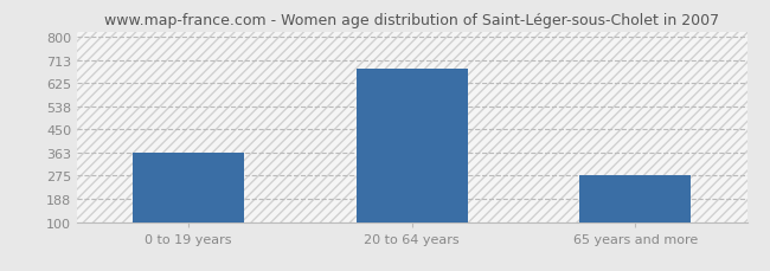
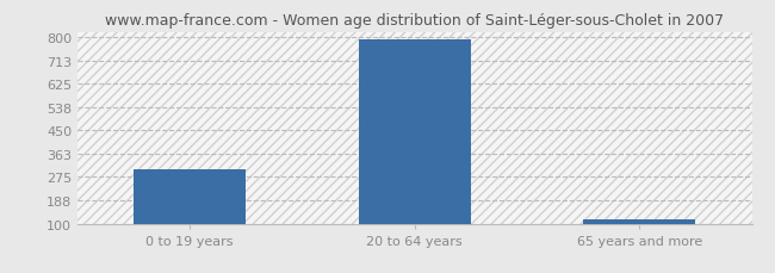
0 to 19 years: 360 -> 305
20 to 64 years: 680 -> 790
65 years and more: 275 -> 118
